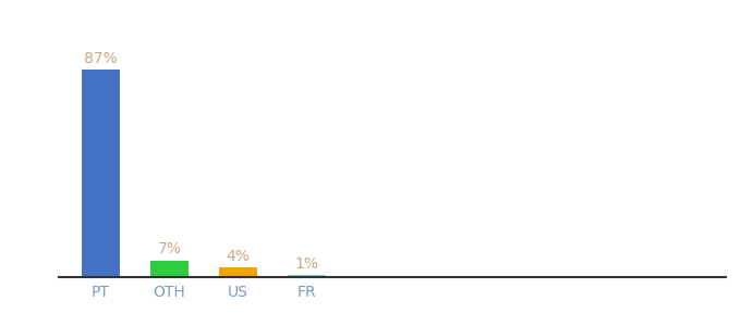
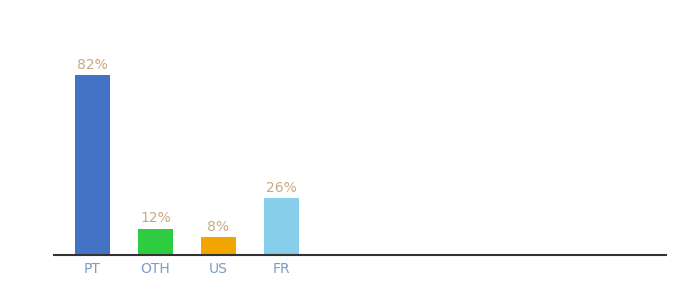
PT: 87% -> 82%
OTH: 7% -> 12%
US: 4% -> 8%
FR: 1% -> 26%
